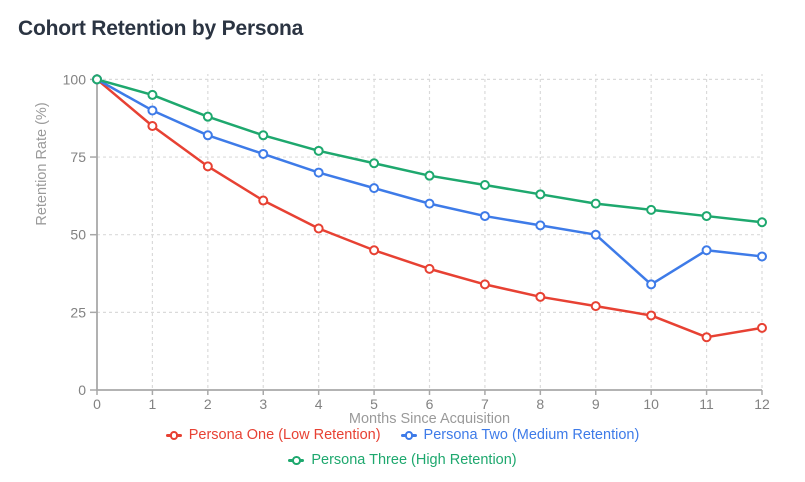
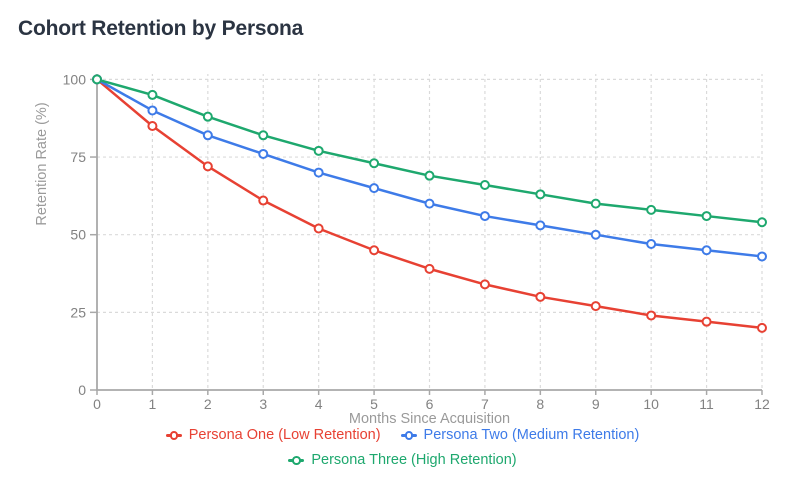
Persona Two (Medium Retention)/10: 34 -> 47
Persona One (Low Retention)/11: 17 -> 22
